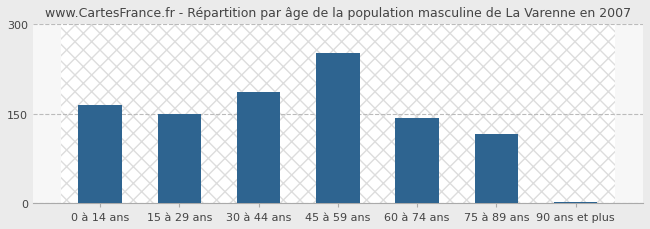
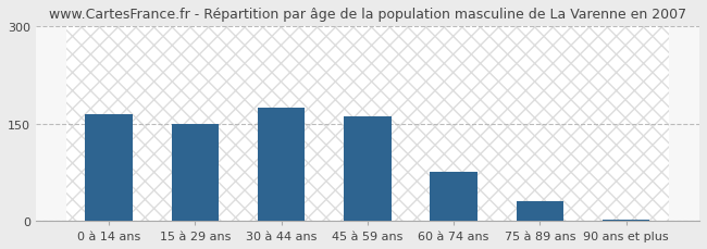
30 à 44 ans: 186 -> 175
45 à 59 ans: 252 -> 161
60 à 74 ans: 142 -> 76
75 à 89 ans: 116 -> 30
